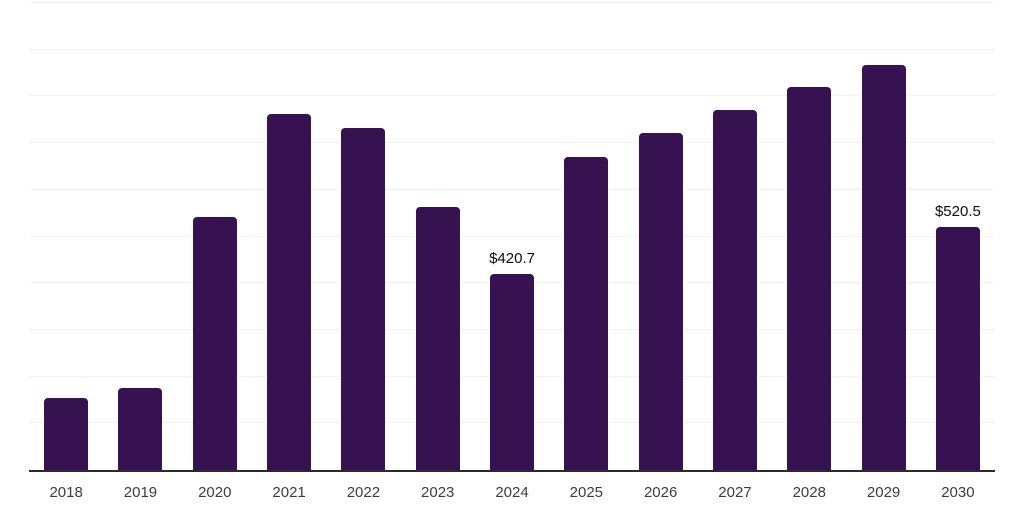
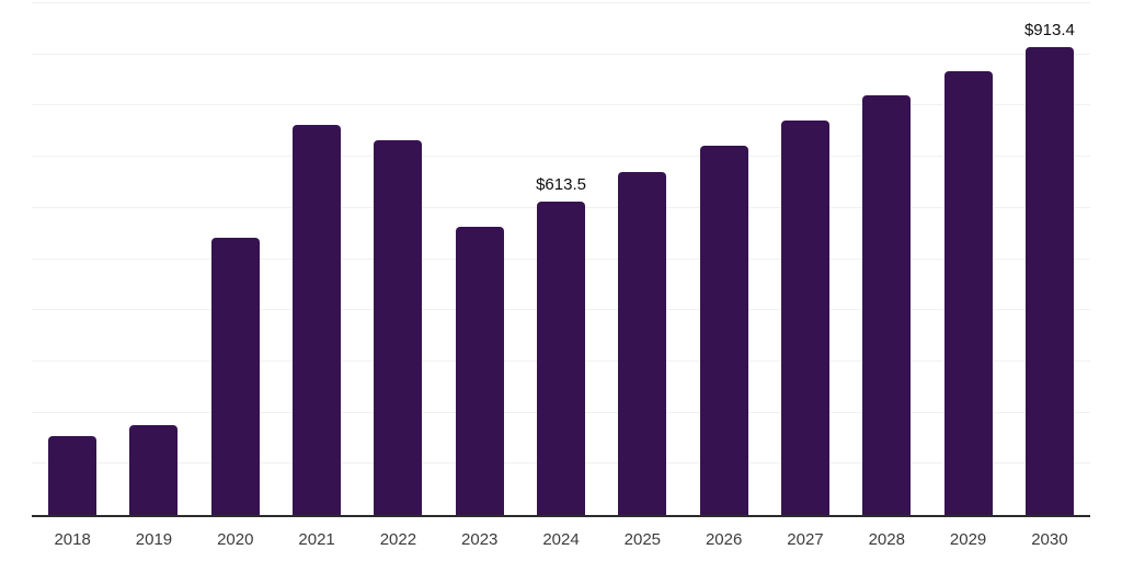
2024: $420.7 -> $613.5
2030: $520.5 -> $913.4
